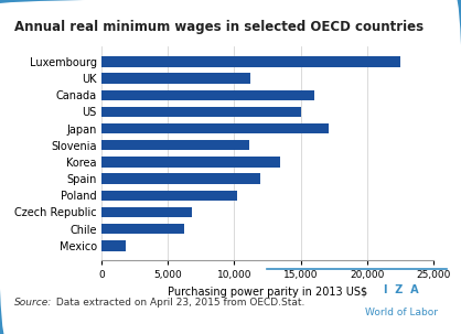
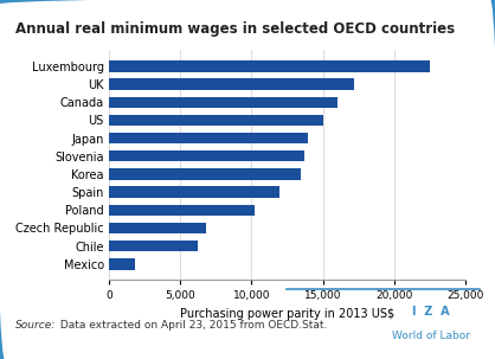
UK: 11,200 -> 17,200
Japan: 17,100 -> 14,000
Slovenia: 11,100 -> 13,700
